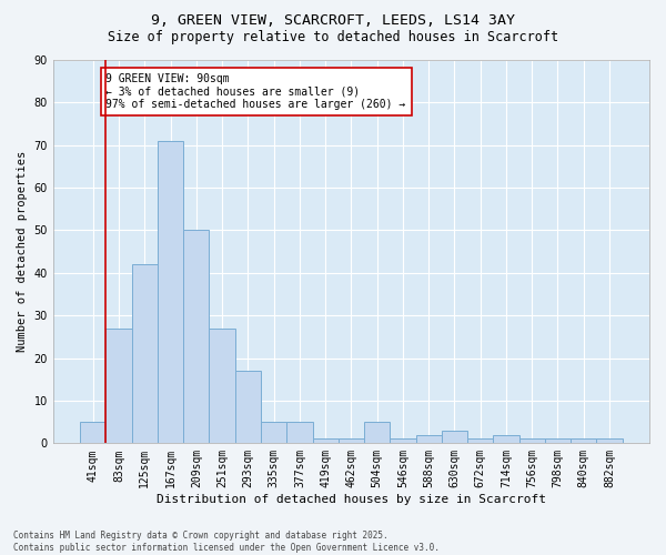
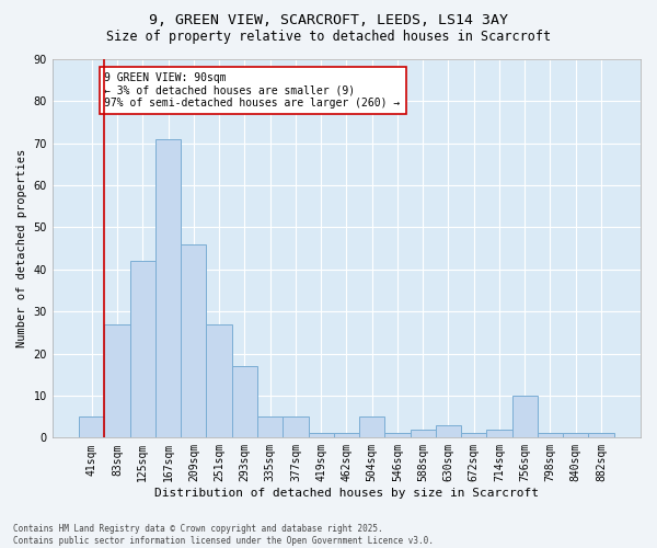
209sqm: 50 -> 46
756sqm: 1 -> 10
